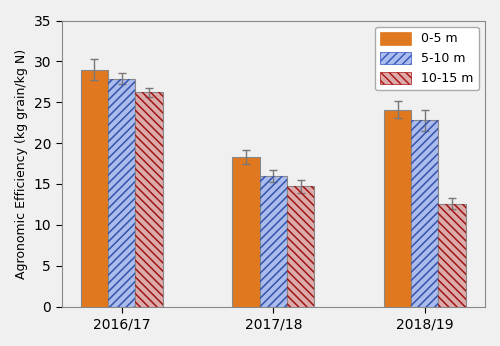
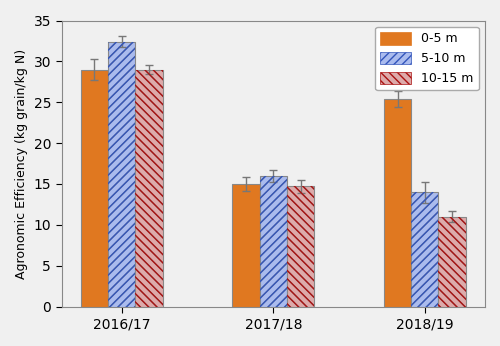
5-10 m/2016/17: 27.9 -> 32.4
10-15 m/2016/17: 26.2 -> 29.0
0-5 m/2017/18: 18.3 -> 15.0
0-5 m/2018/19: 24.1 -> 25.4
5-10 m/2018/19: 22.8 -> 14.0
10-15 m/2018/19: 12.6 -> 11.0
